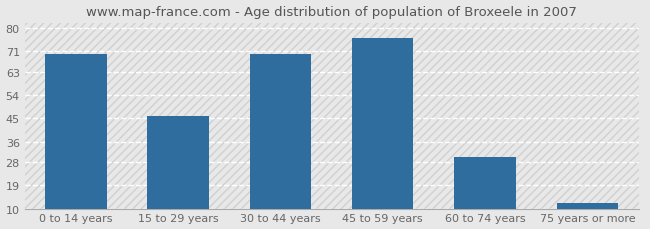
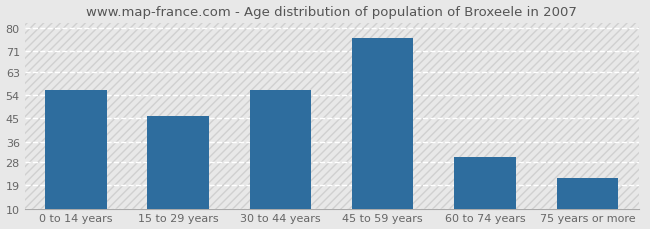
0 to 14 years: 70 -> 56
30 to 44 years: 70 -> 56
75 years or more: 12 -> 22
